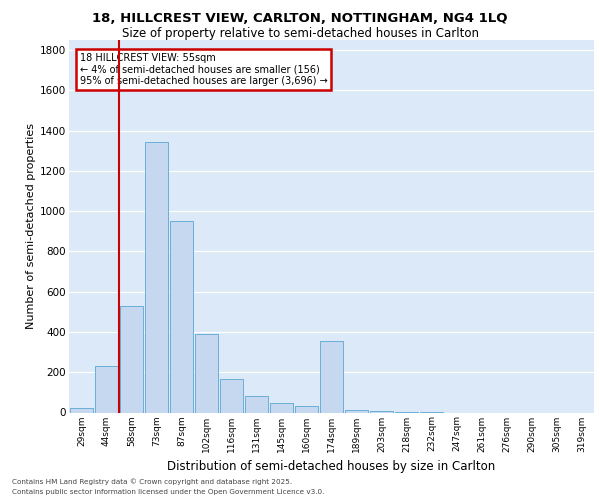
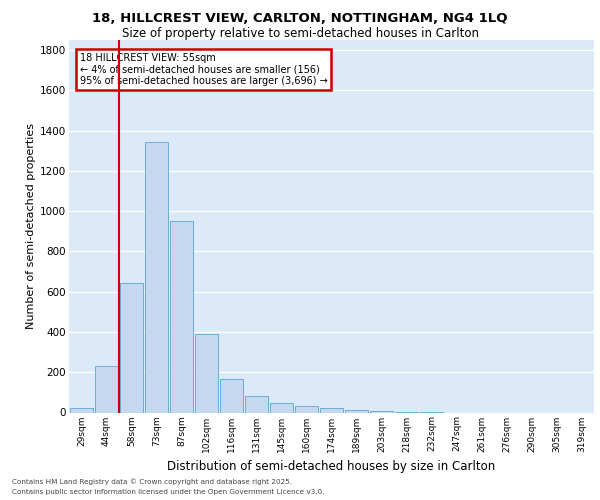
58sqm: 530 -> 645
174sqm: 355 -> 20
